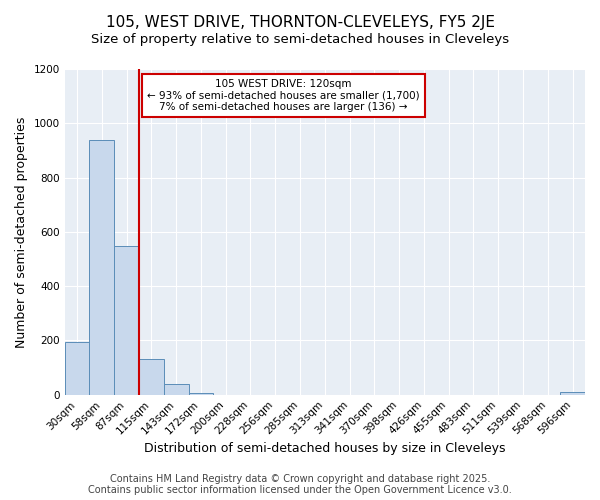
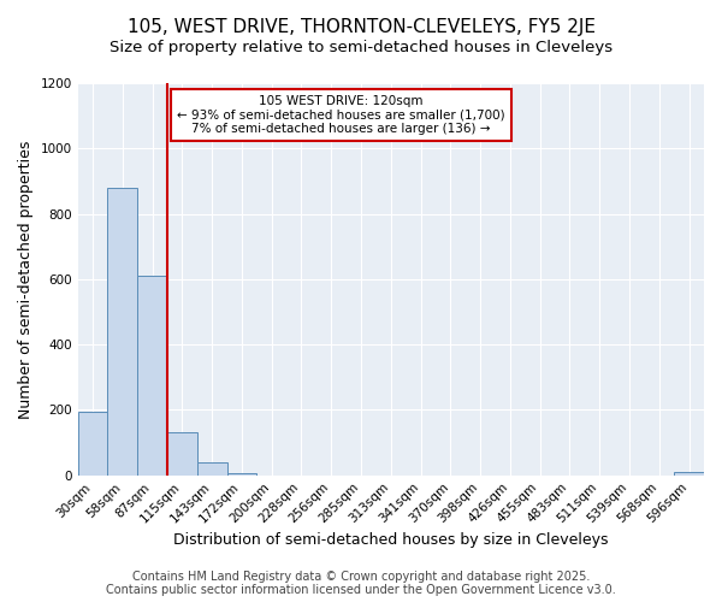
58sqm: 937 -> 880
87sqm: 549 -> 610
